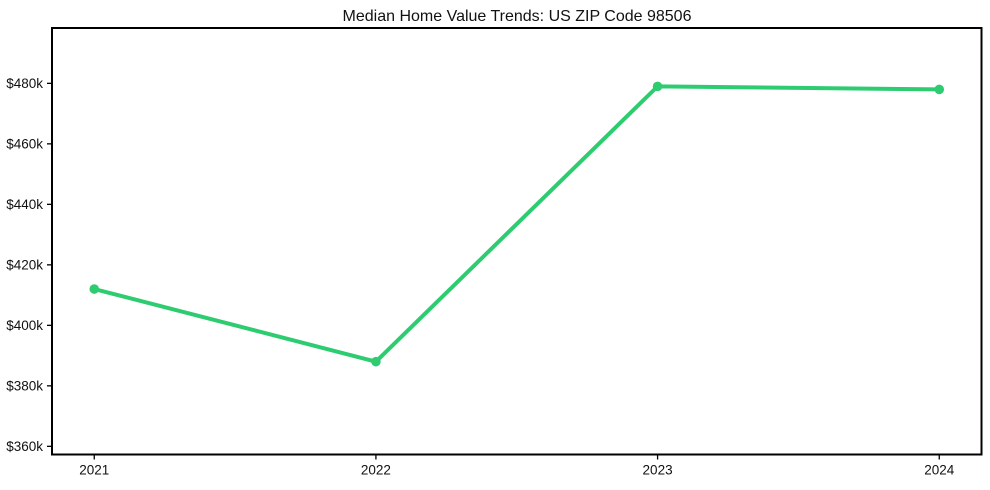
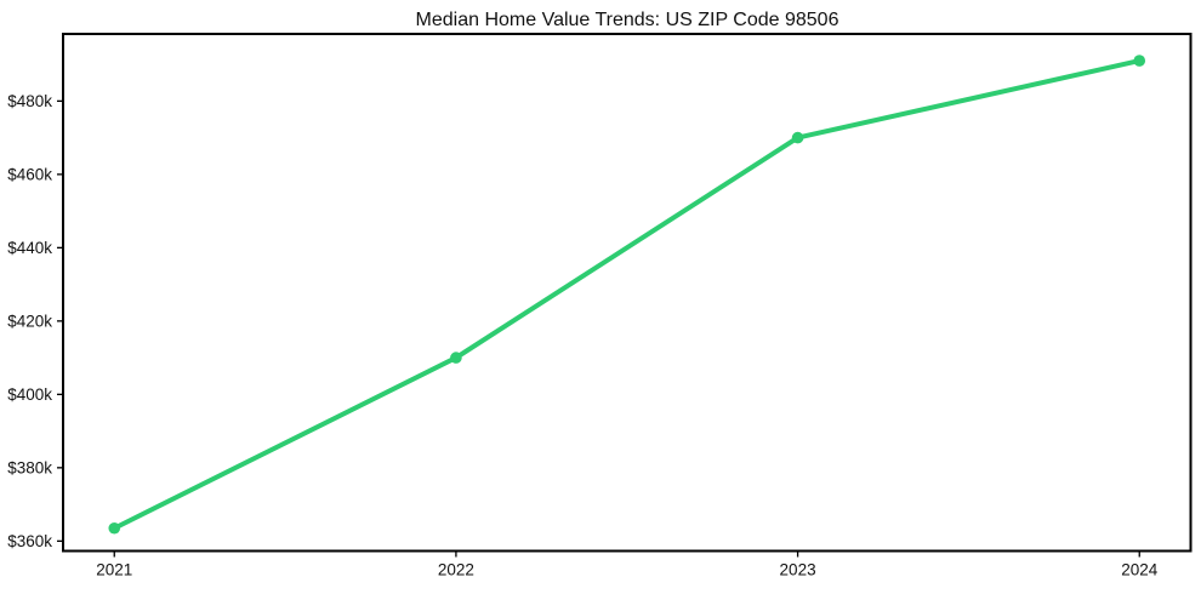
2021: $412k -> $364k
2022: $388k -> $410k
2023: $479k -> $470k
2024: $478k -> $491k
